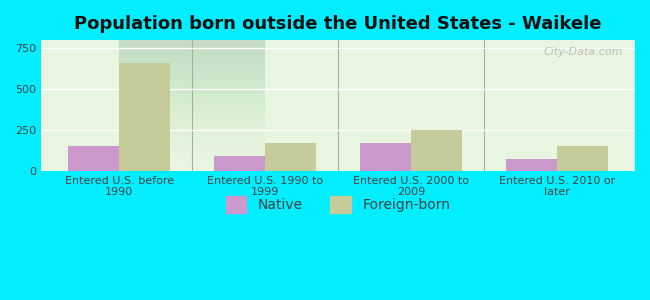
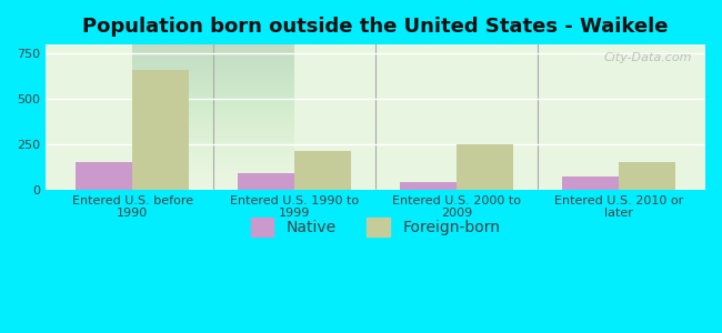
Foreign-born/Entered U.S. 1990 to 1999: 170 -> 220
Native/Entered U.S. 2000 to 2009: 170 -> 40
